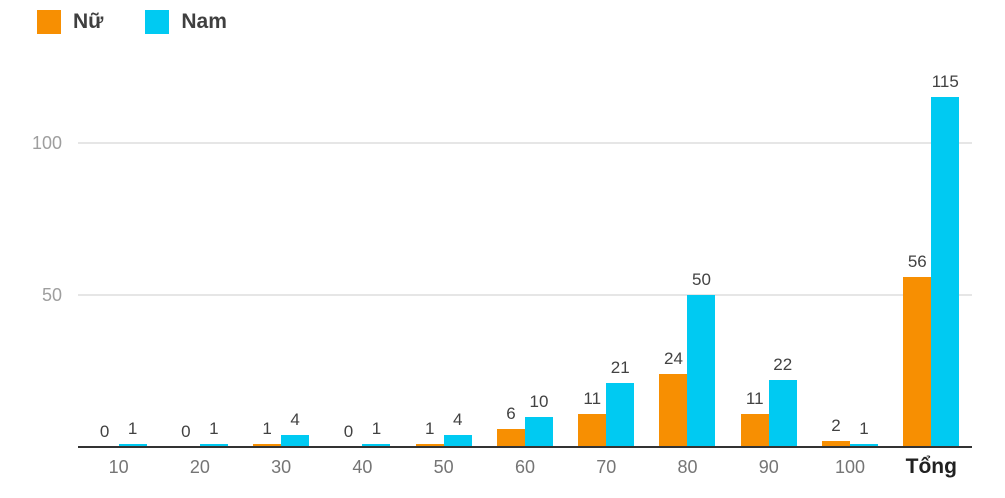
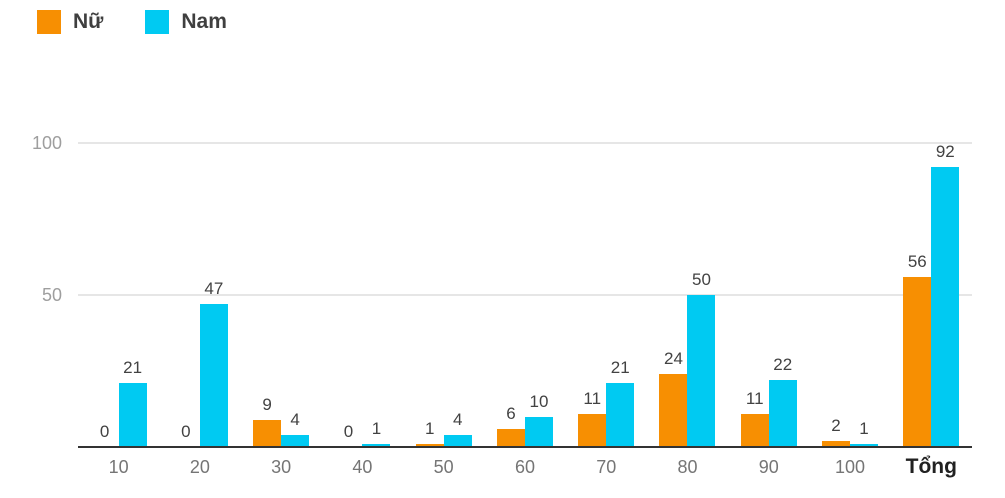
Nam/10: 1 -> 21
Nam/20: 1 -> 47
Nữ/30: 1 -> 9
Nam/Tổng: 115 -> 92
